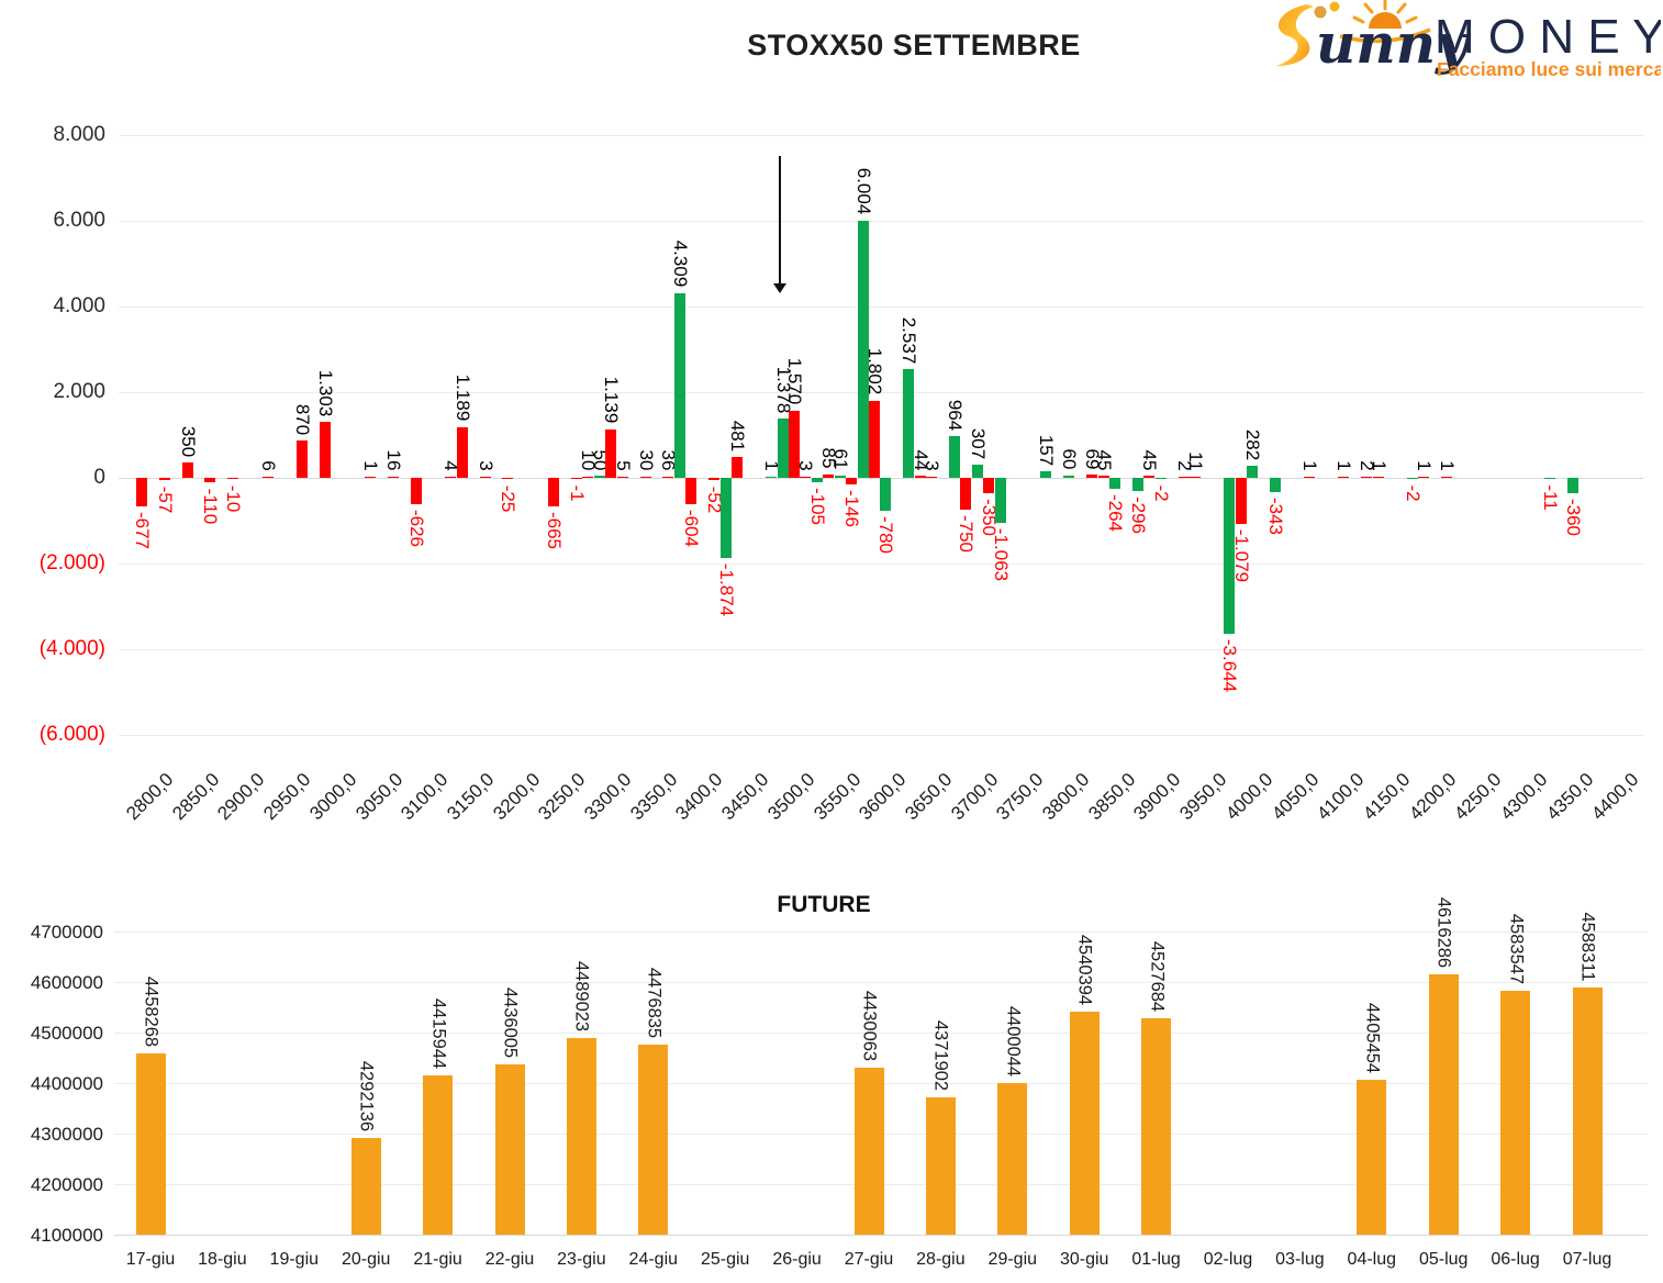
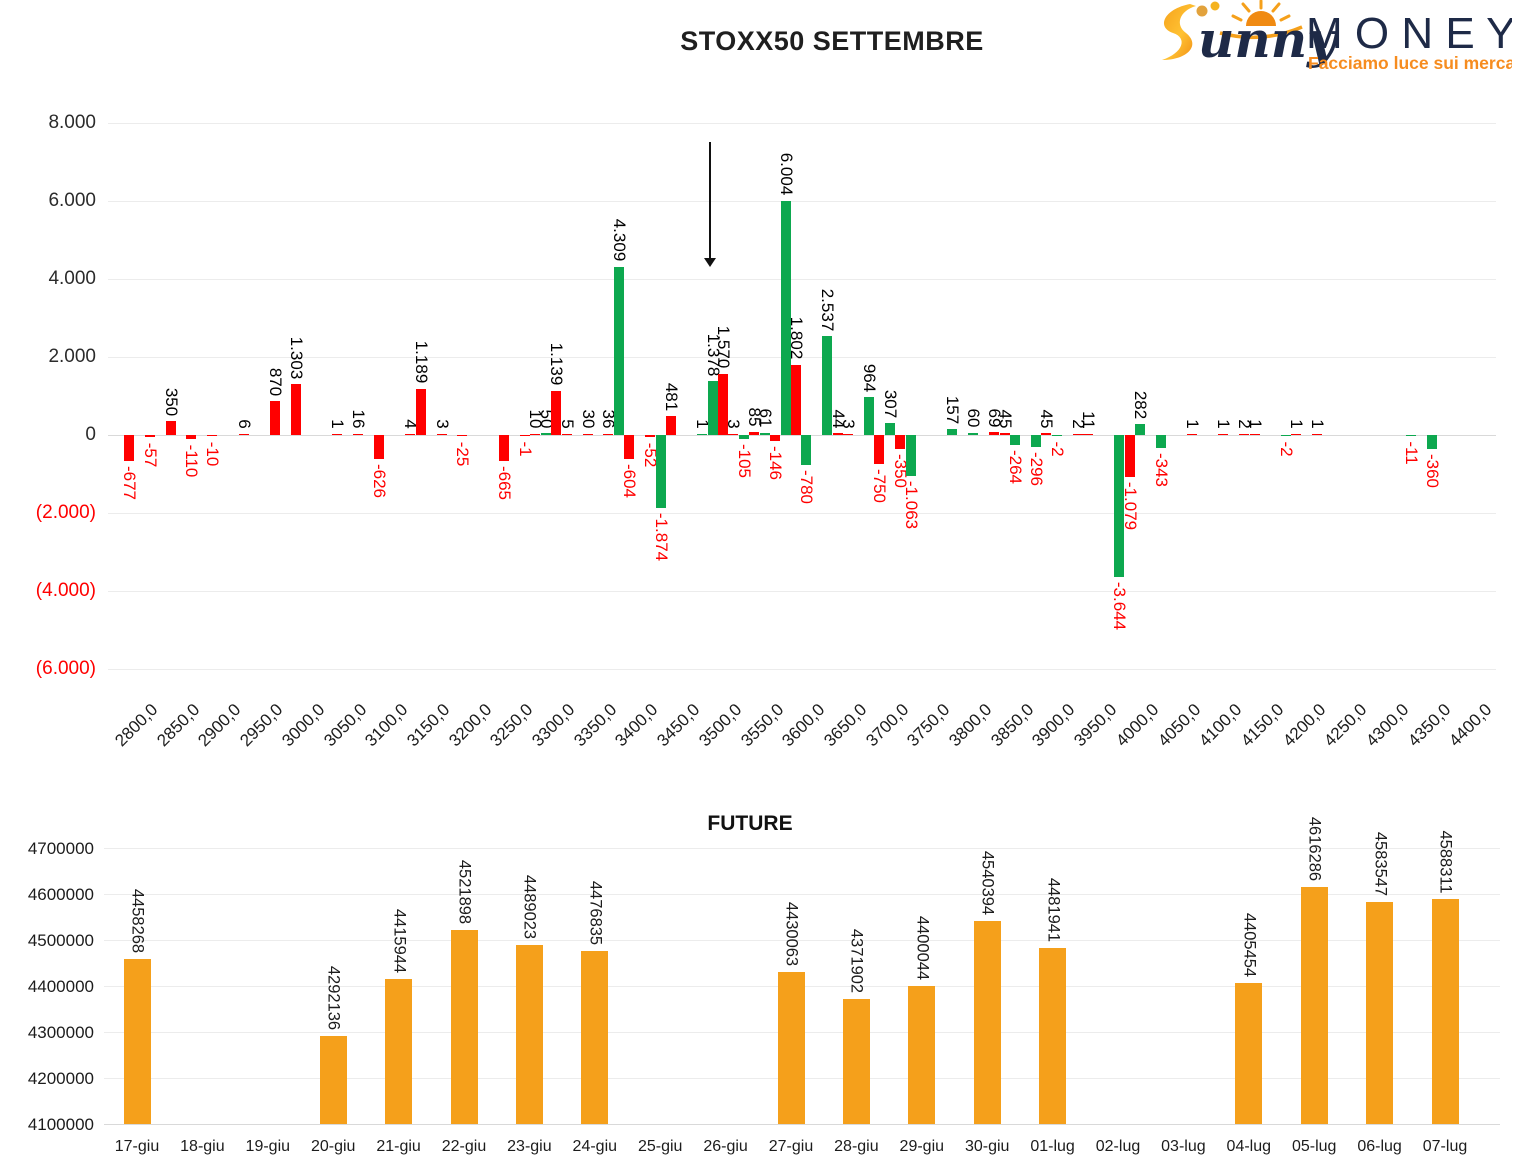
FUTURE/22-giu: 4436005 -> 4521898
FUTURE/01-lug: 4527684 -> 4481941
